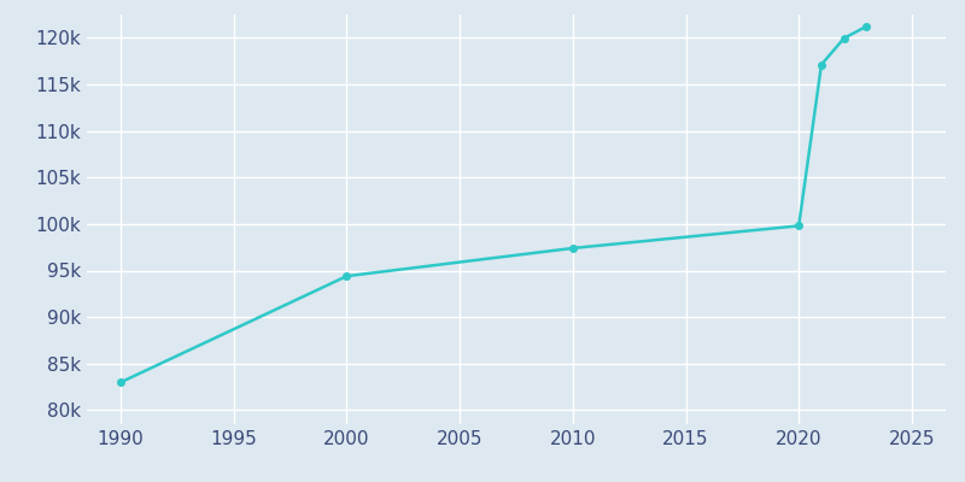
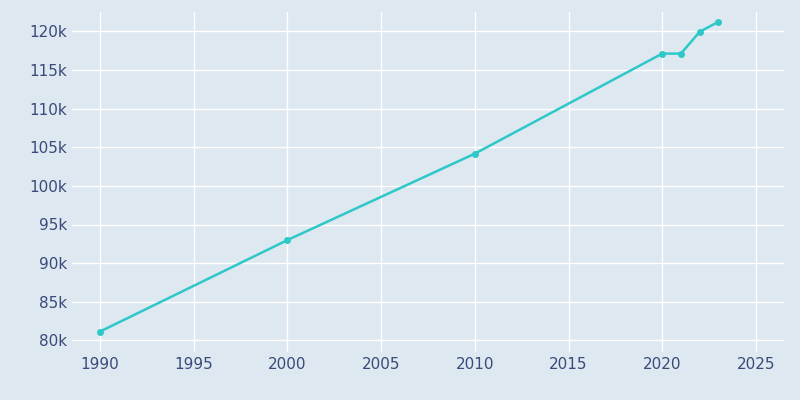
1990: 83.0k -> 81.2k
2000: 94.4k -> 93.0k
2010: 97.4k -> 104.2k
2020: 99.8k -> 117.1k
